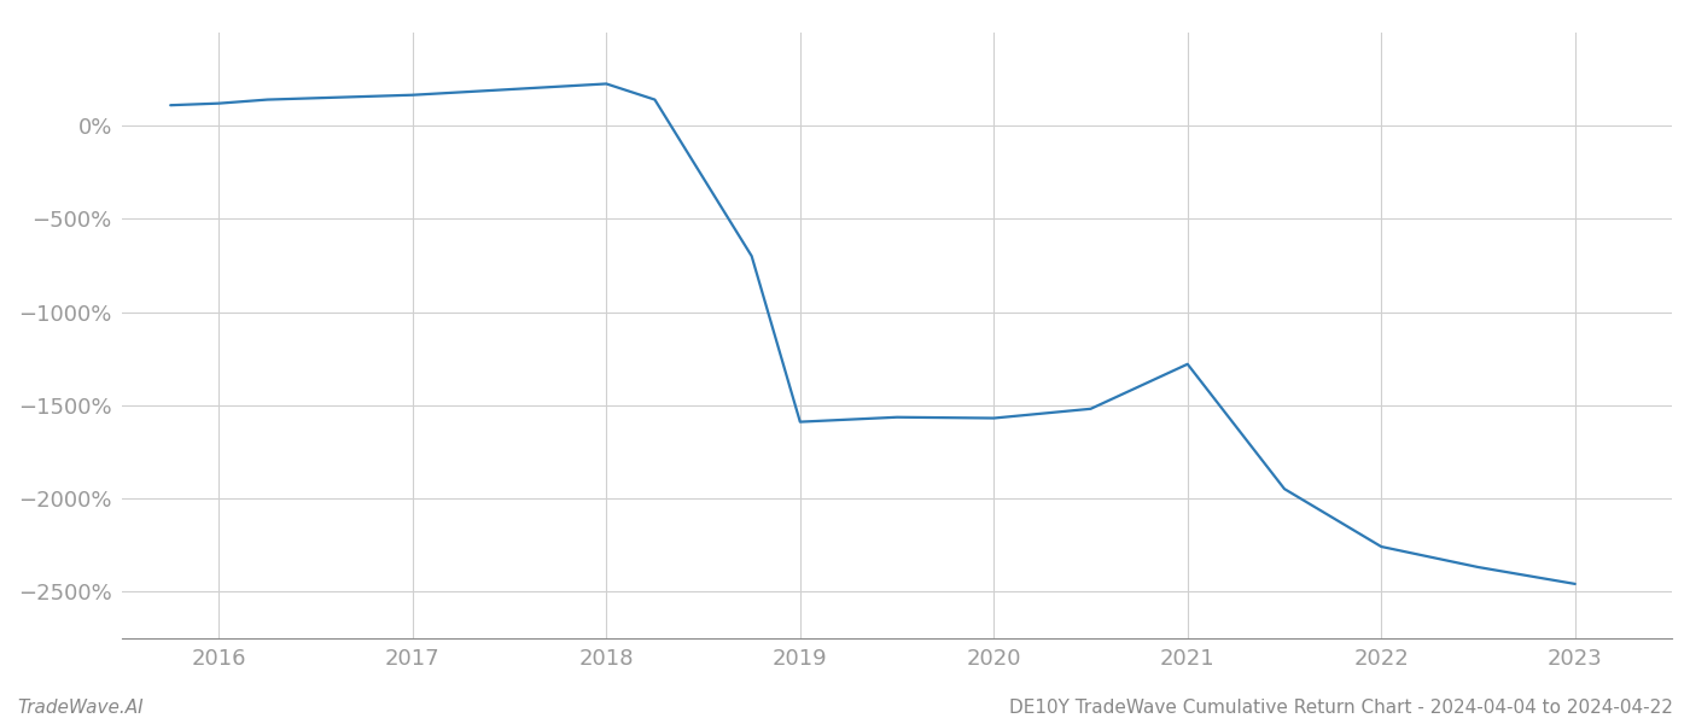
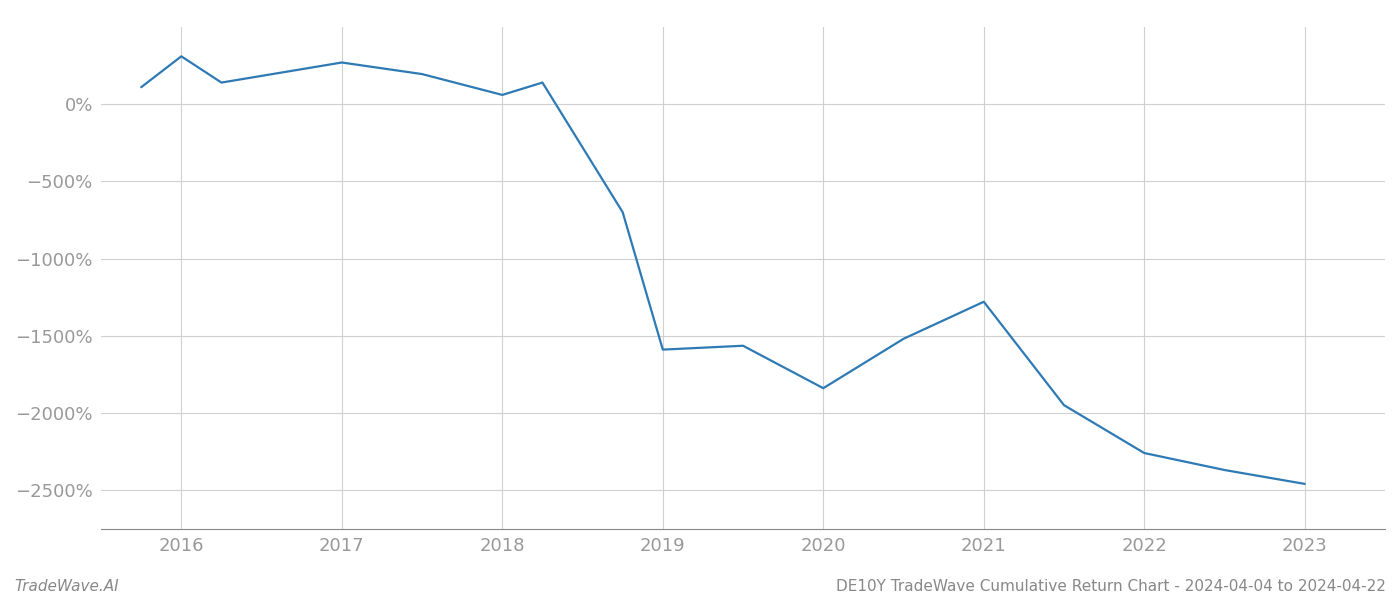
2016: 120% -> 310%
2017: 160% -> 270%
2018: 220% -> 60%
2020: -1570% -> -1840%
